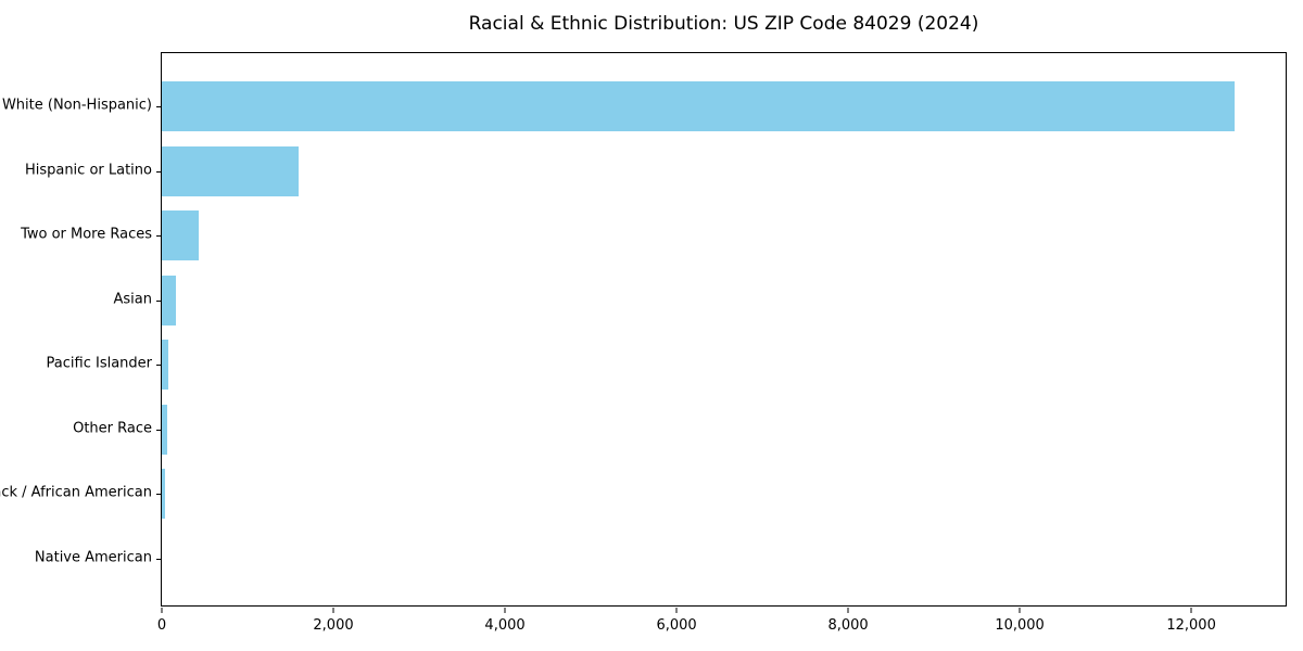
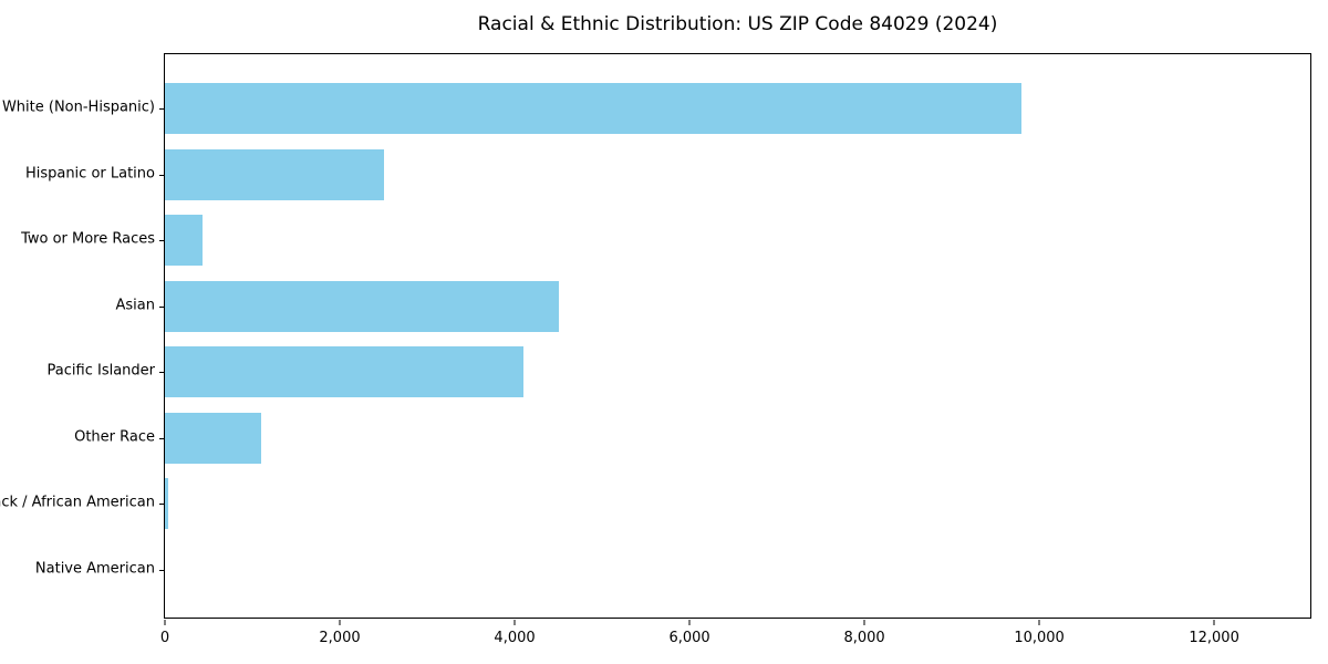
White (Non-Hispanic): 12500 -> 9800
Hispanic or Latino: 1600 -> 2500
Asian: 200 -> 4500
Pacific Islander: 100 -> 4100
Other Race: 100 -> 1100
